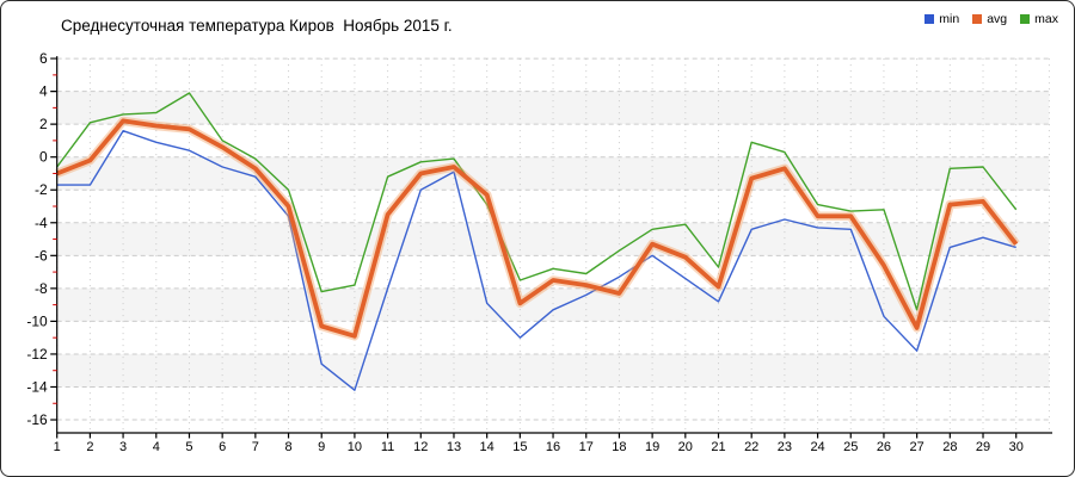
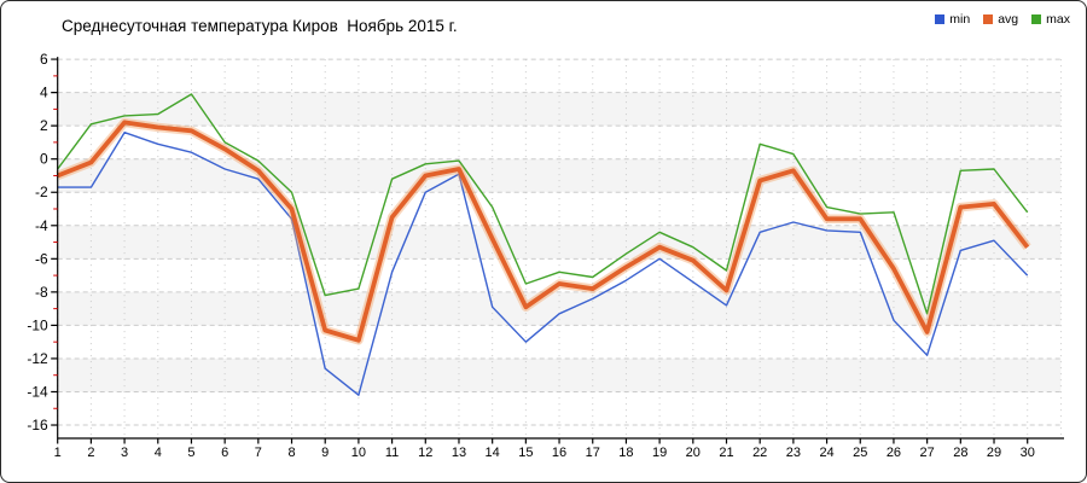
min/11: -8.0 -> -6.8
avg/14: -2.3 -> -4.8
avg/18: -8.3 -> -6.5
max/20: -4.1 -> -5.3
min/30: -5.5 -> -7.0
